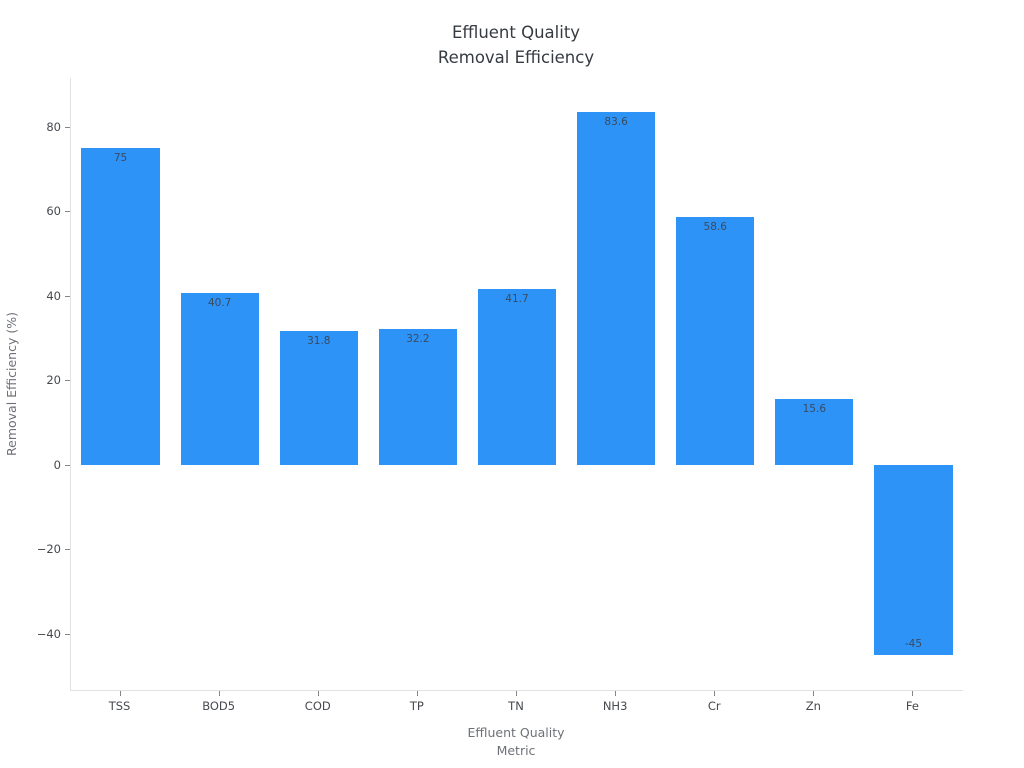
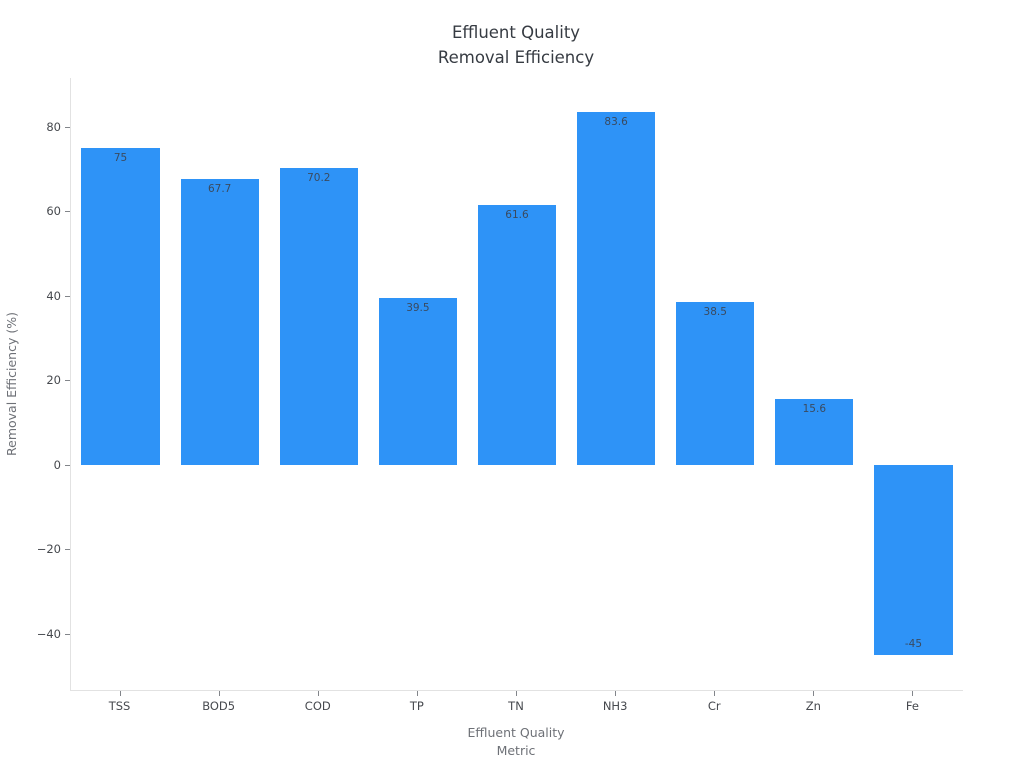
BOD5: 40.7 -> 67.7
COD: 31.8 -> 70.2
TP: 32.2 -> 39.5
TN: 41.7 -> 61.6
Cr: 58.6 -> 38.5
